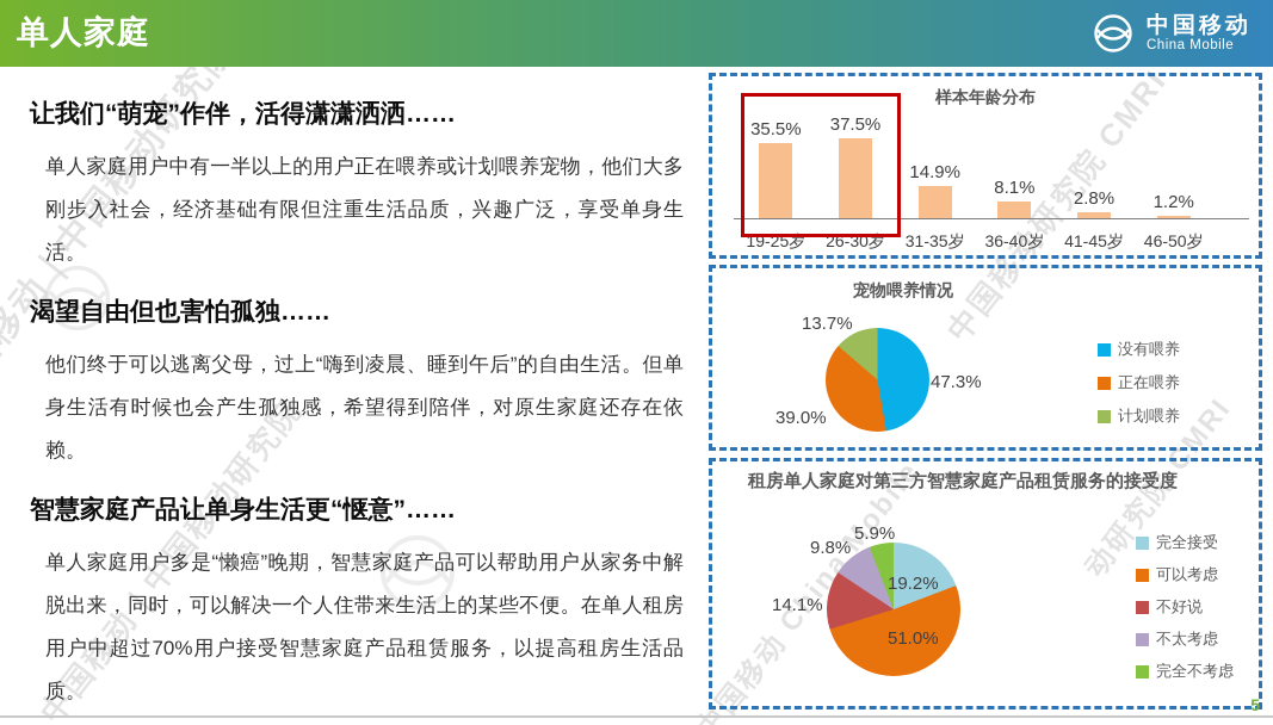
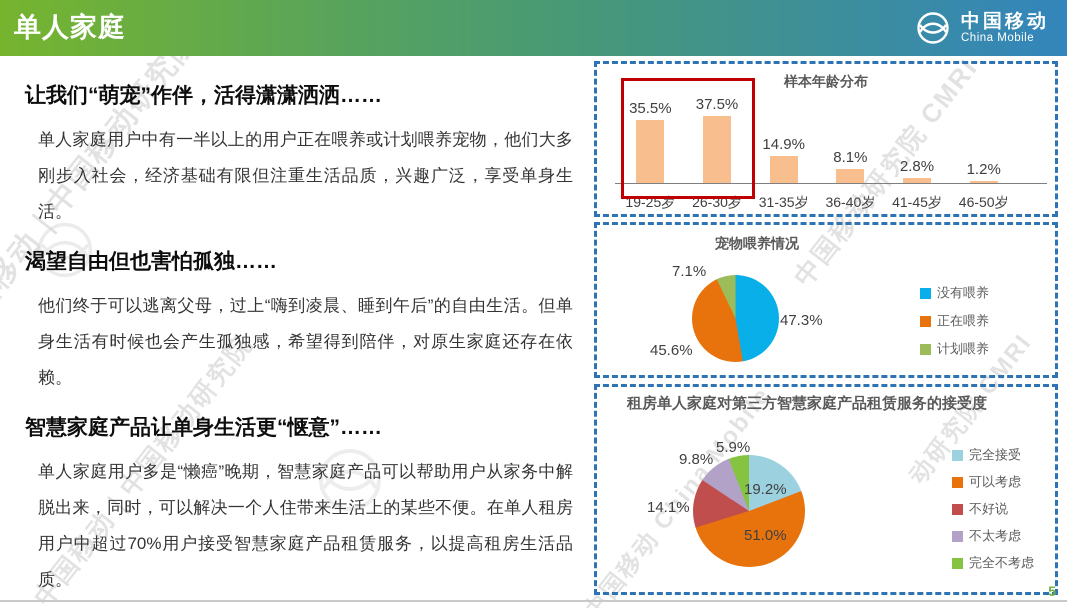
宠物喂养情况/正在喂养: 39.0% -> 45.6%
宠物喂养情况/计划喂养: 13.7% -> 7.1%
